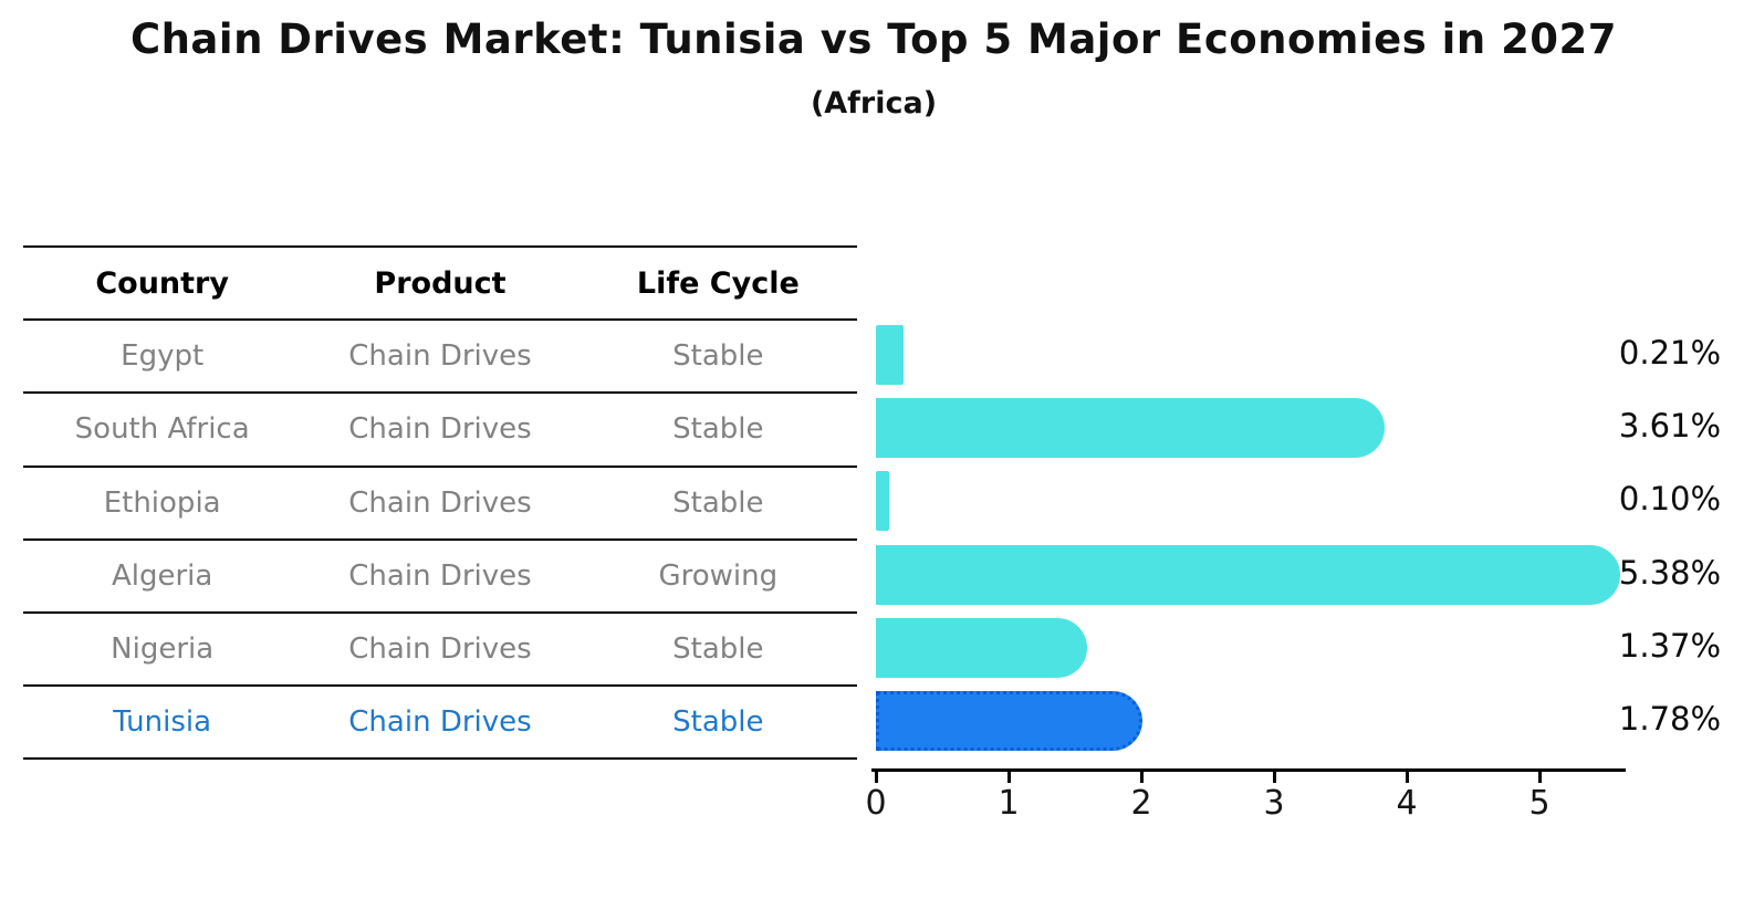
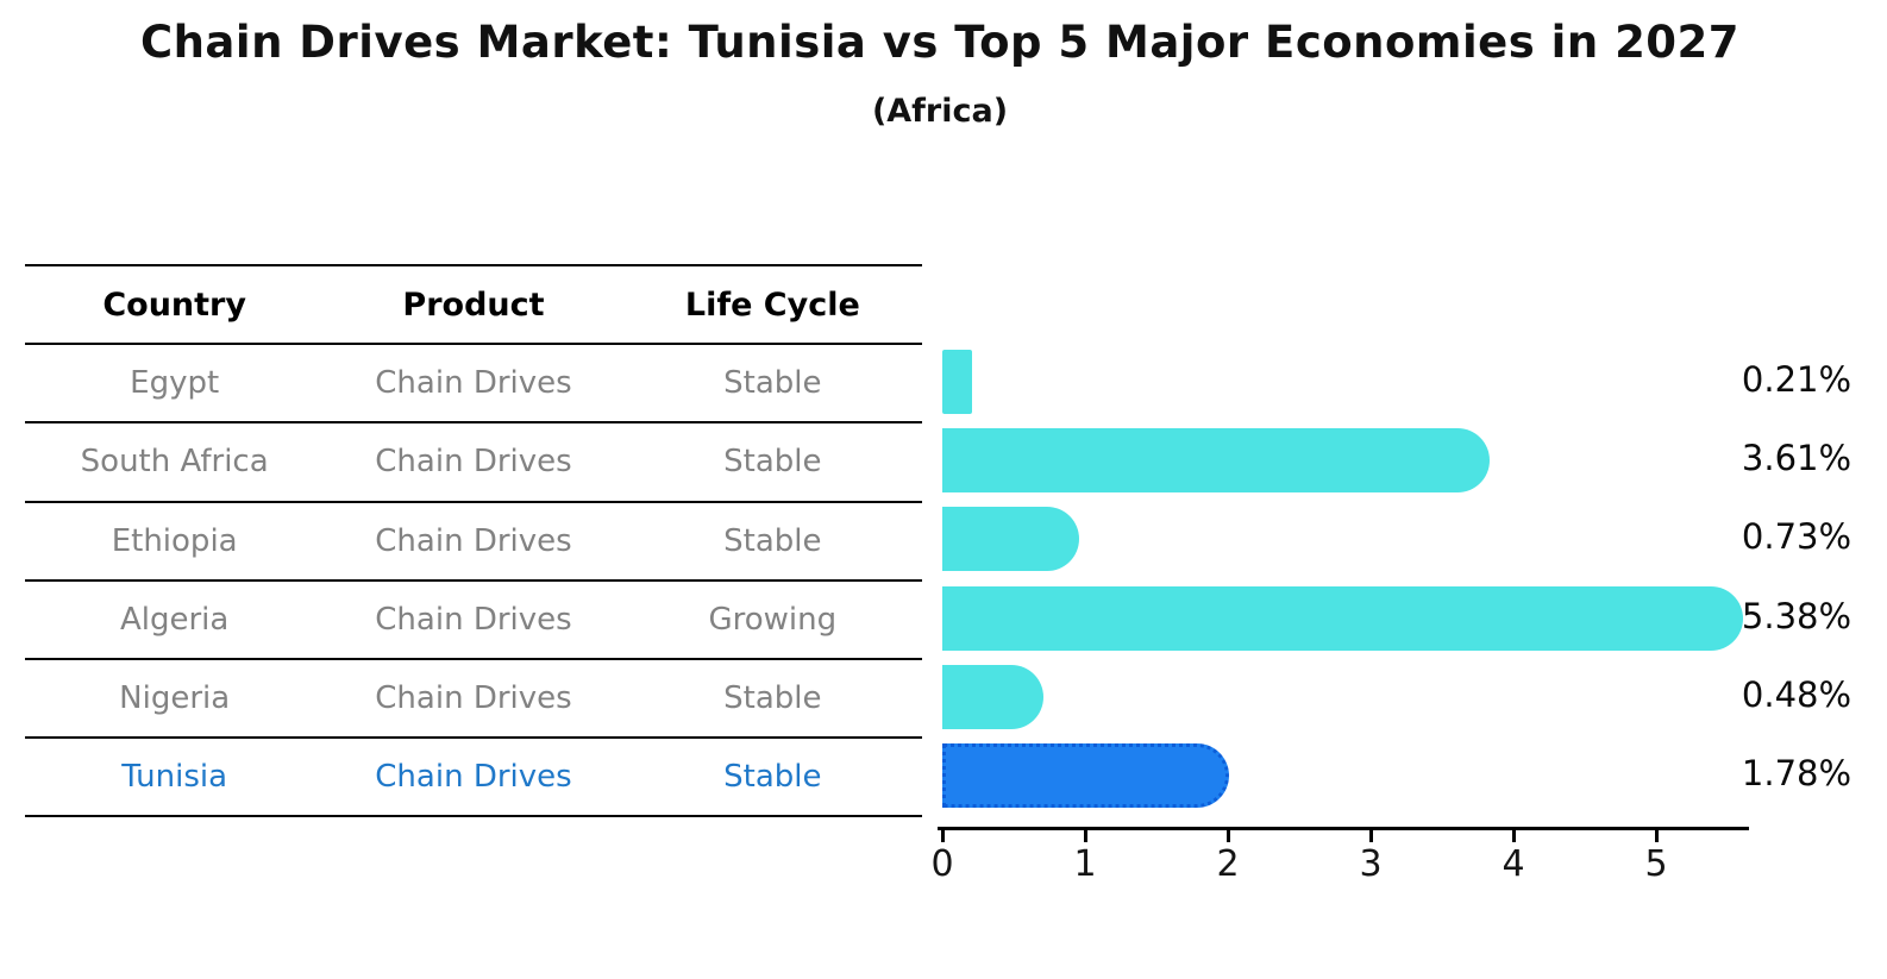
Ethiopia: 0.10% -> 0.73%
Nigeria: 1.37% -> 0.48%
